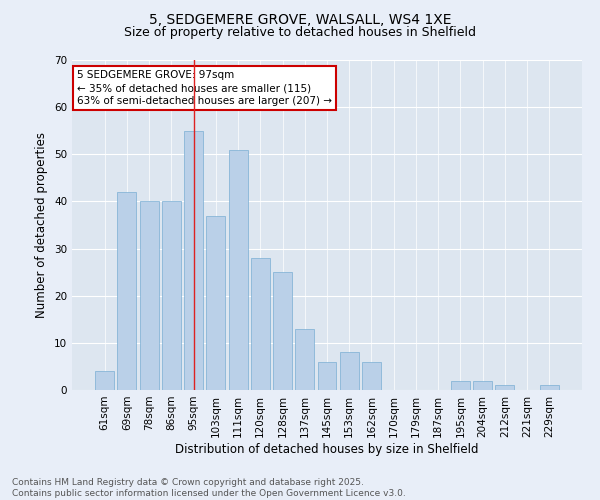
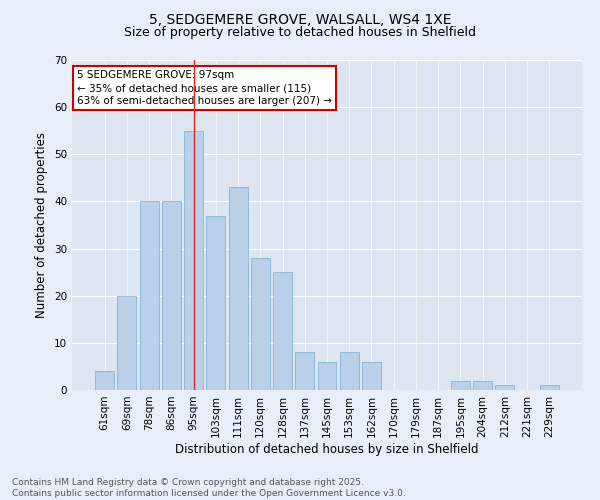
69sqm: 42 -> 20
111sqm: 51 -> 43
137sqm: 13 -> 8
